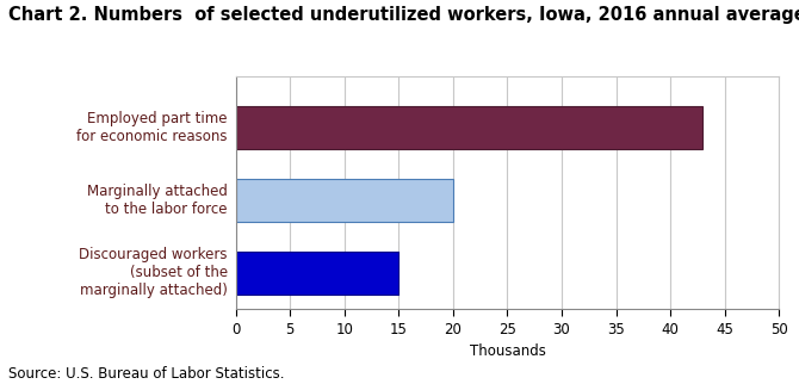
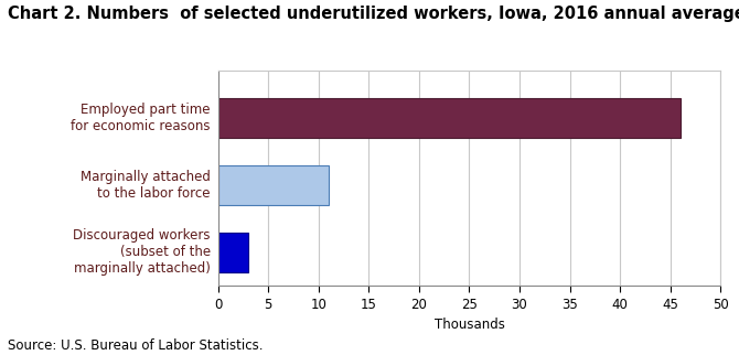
Employed part time for economic reasons: 43 -> 46
Marginally attached to the labor force: 20 -> 11
Discouraged workers (subset of the marginally attached): 15 -> 3
